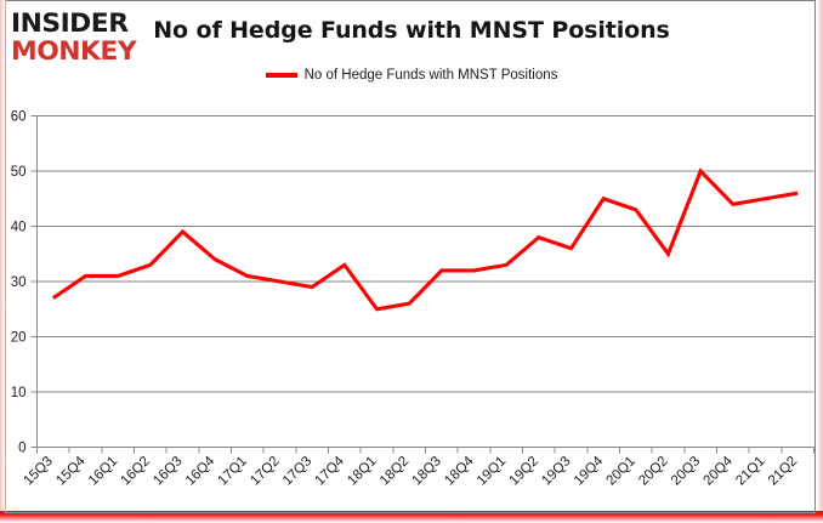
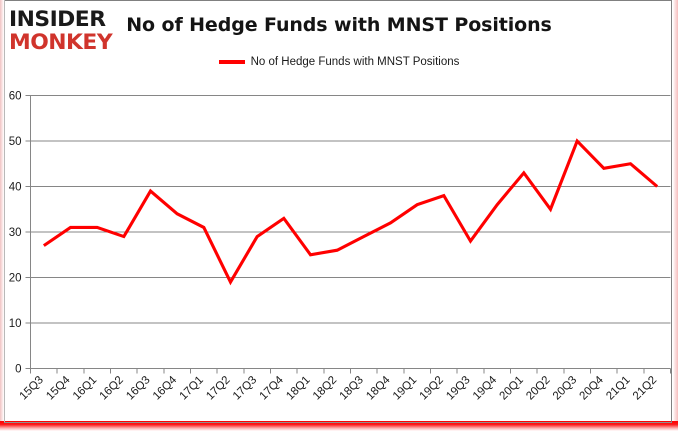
16Q2: 33 -> 29
17Q2: 30 -> 19
18Q3: 32 -> 29
19Q1: 33 -> 36
19Q3: 36 -> 28
19Q4: 45 -> 36
21Q2: 46 -> 40
